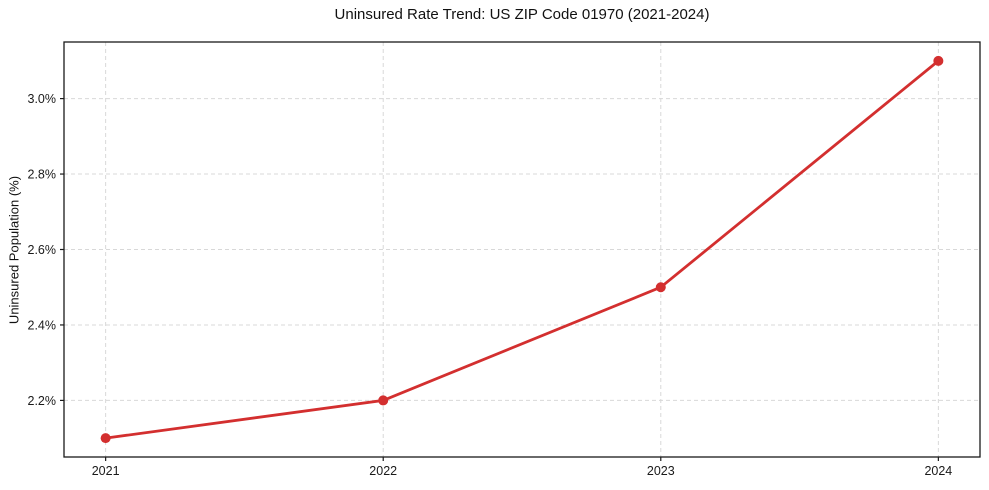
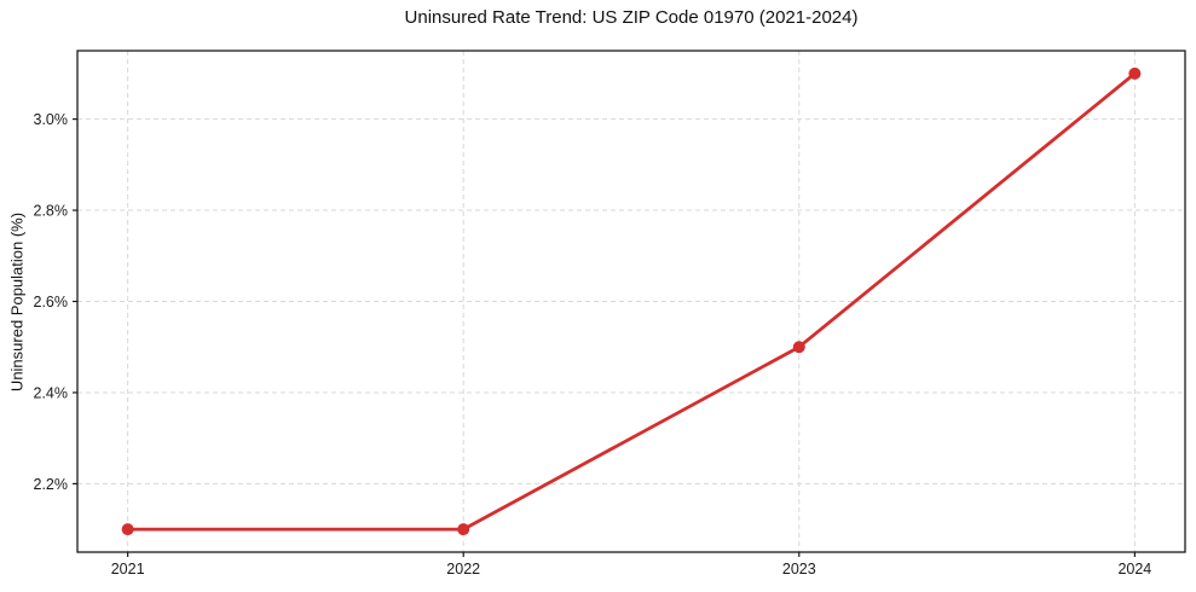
2022: 2.2% -> 2.1%
